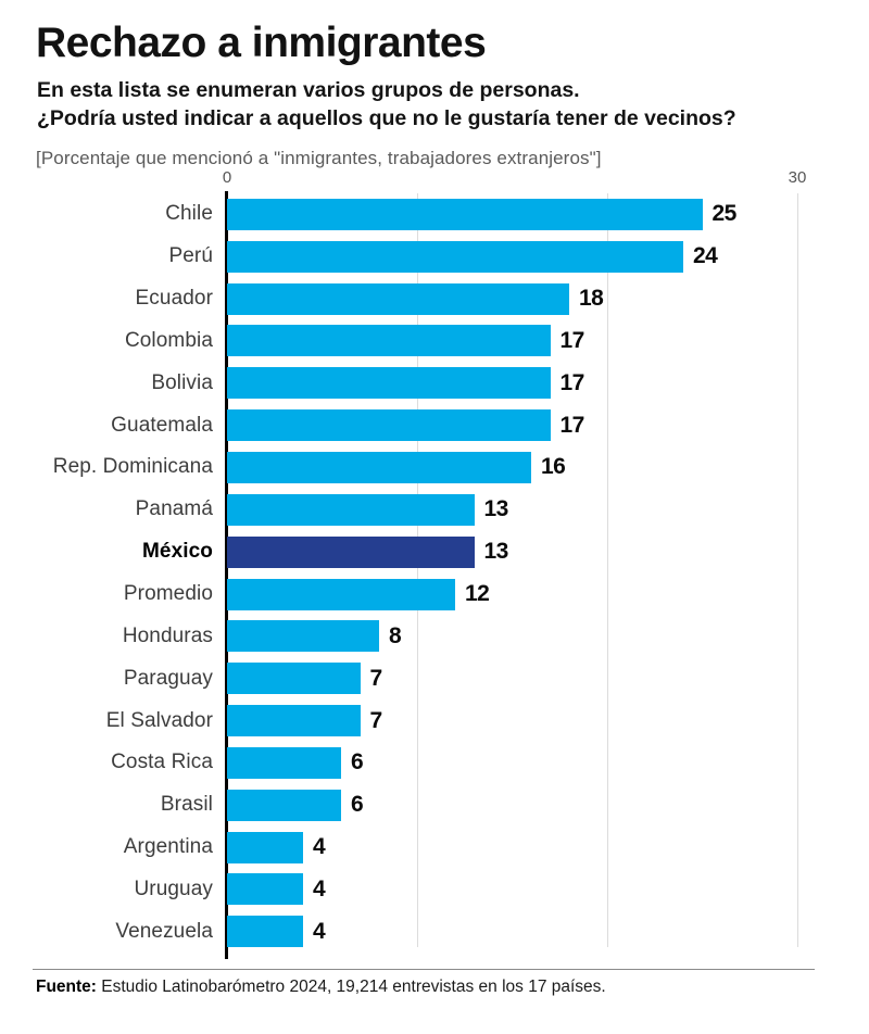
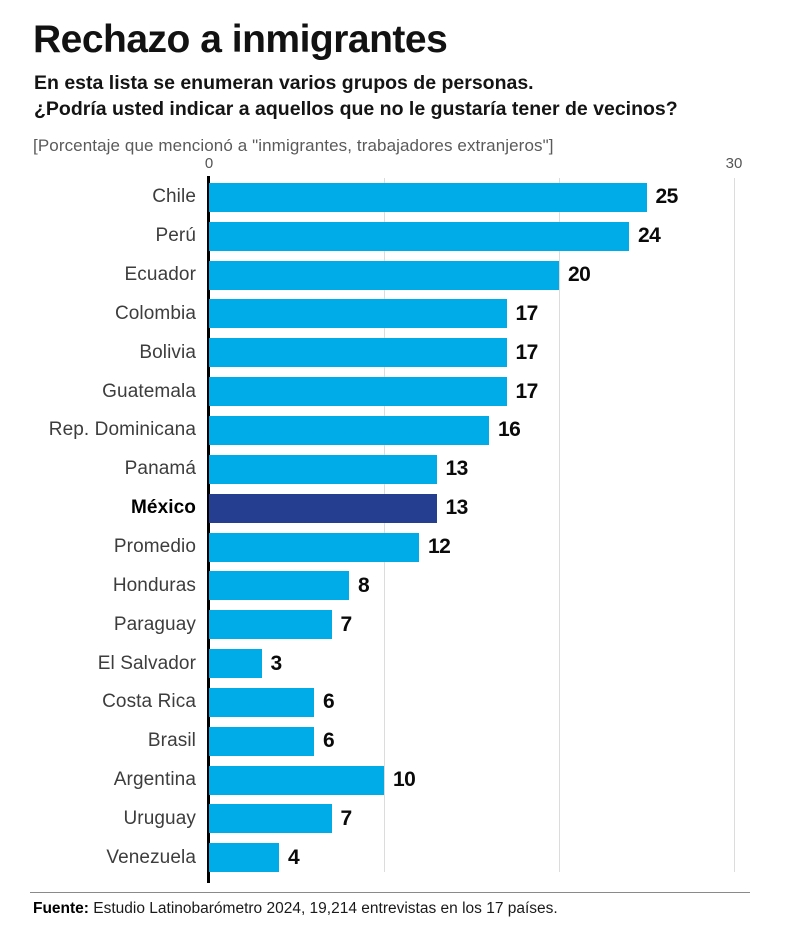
Ecuador: 18 -> 20
El Salvador: 7 -> 3
Argentina: 4 -> 10
Uruguay: 4 -> 7
